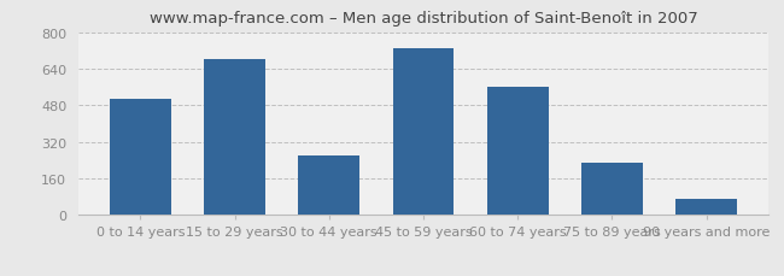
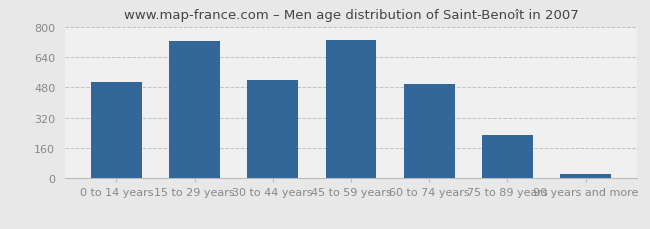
15 to 29 years: 680 -> 720
30 to 44 years: 260 -> 520
60 to 74 years: 560 -> 500
90 years and more: 70 -> 20
